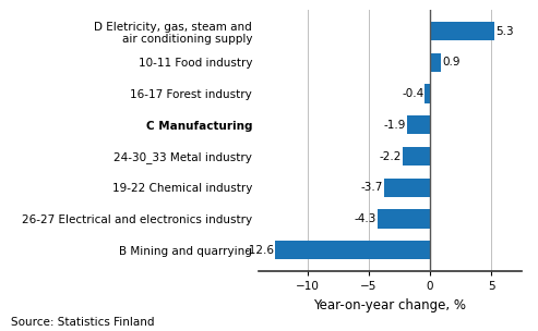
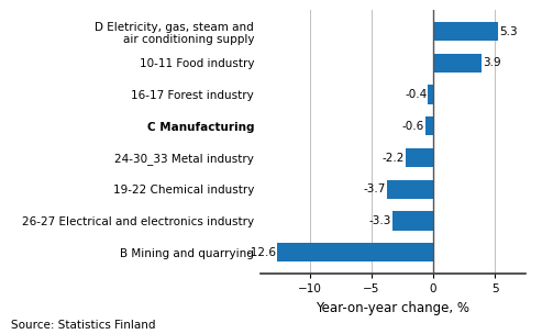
10-11 Food industry: 0.9 -> 3.9
C Manufacturing: -1.9 -> -0.6
26-27 Electrical and electronics industry: -4.3 -> -3.3
